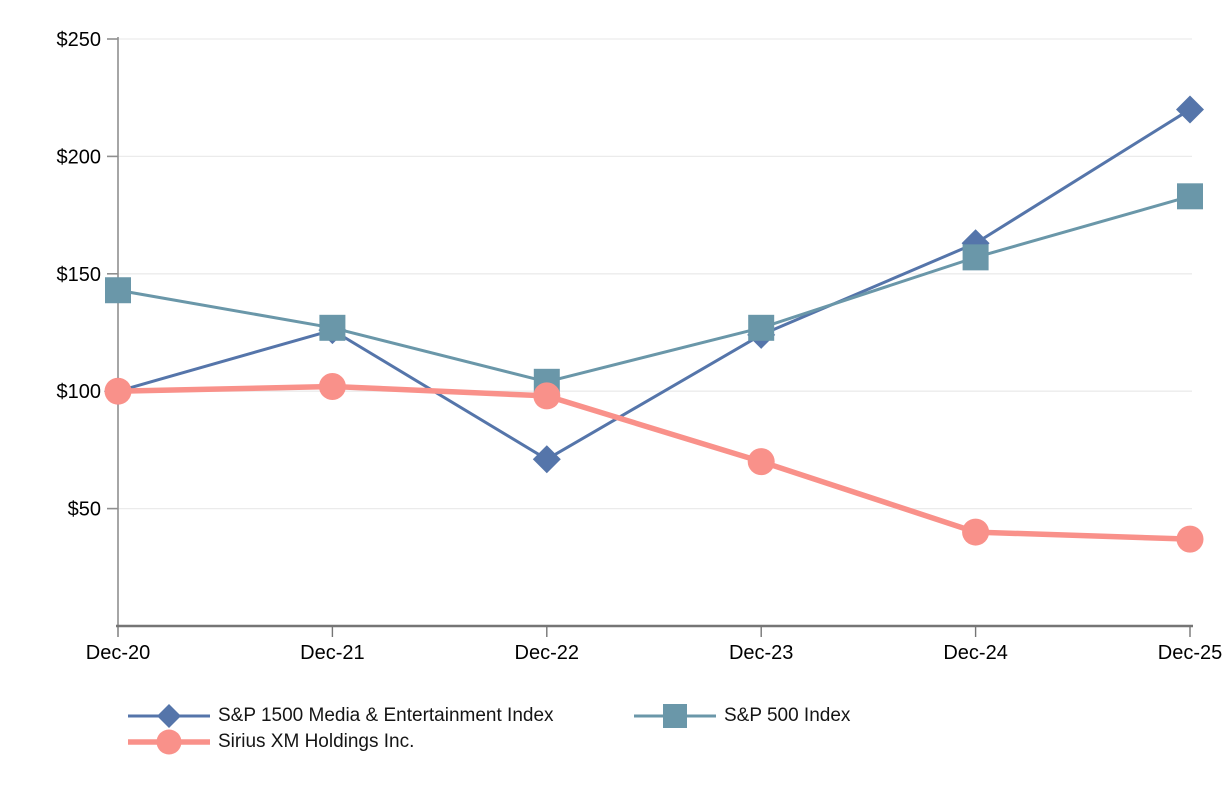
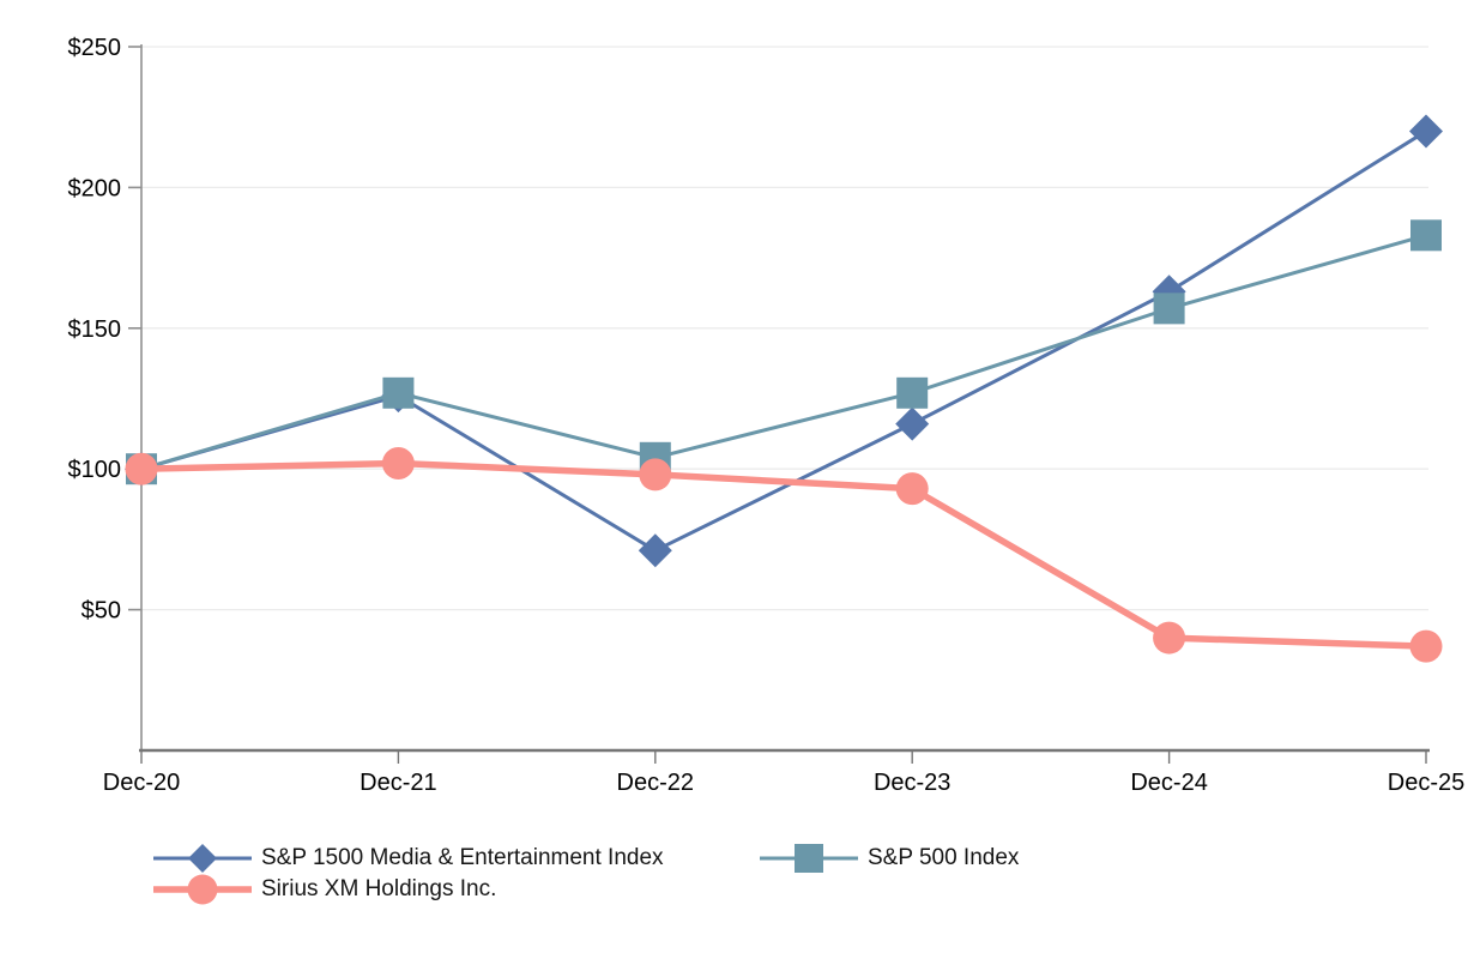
S&P 500 Index/Dec-20: $143 -> $100
S&P 1500 Media & Entertainment Index/Dec-23: $124 -> $116
Sirius XM Holdings Inc./Dec-23: $70 -> $93
